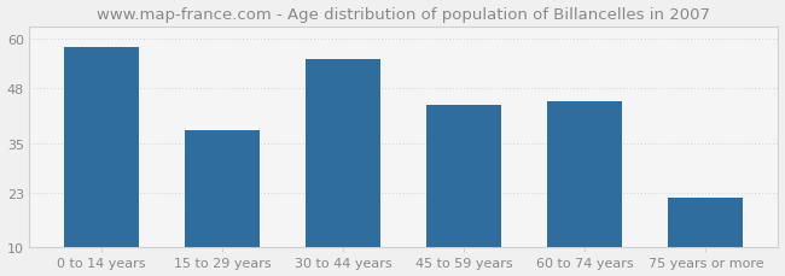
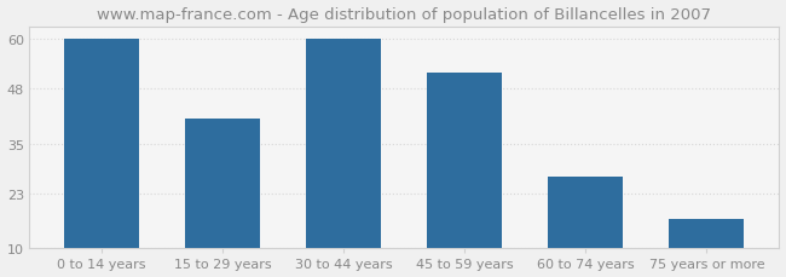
0 to 14 years: 58 -> 60
15 to 29 years: 38 -> 41
30 to 44 years: 55 -> 60
45 to 59 years: 44 -> 52
60 to 74 years: 45 -> 27
75 years or more: 22 -> 17
